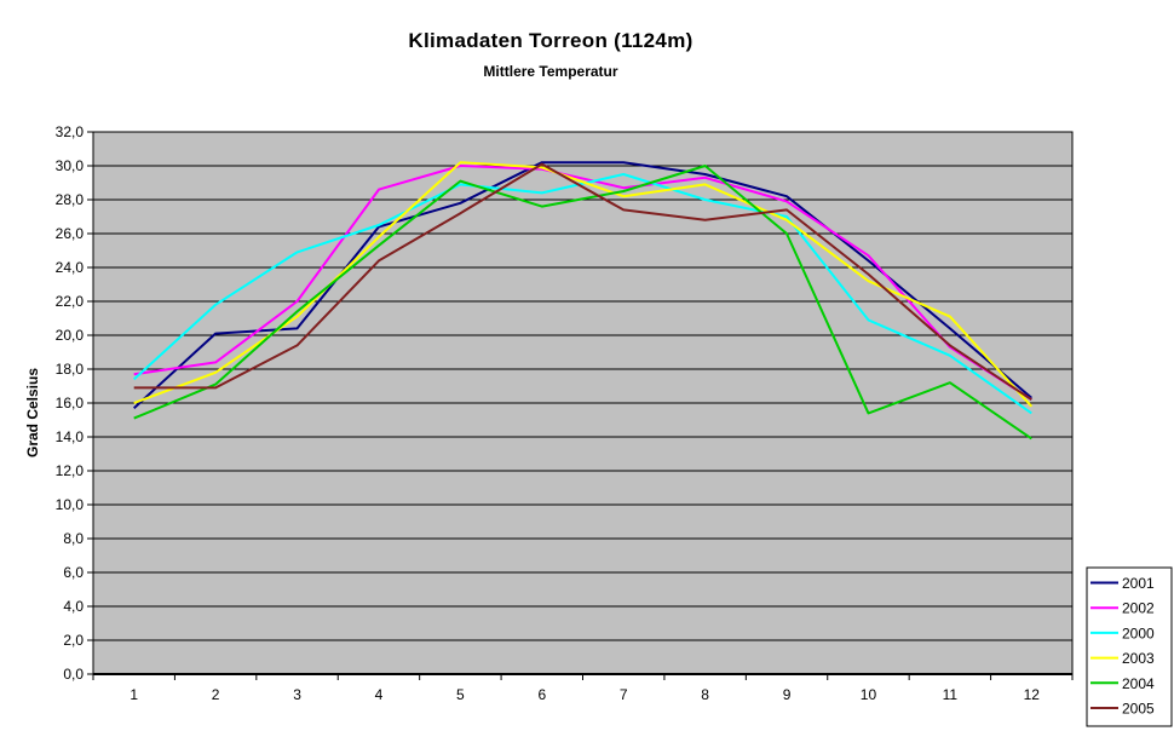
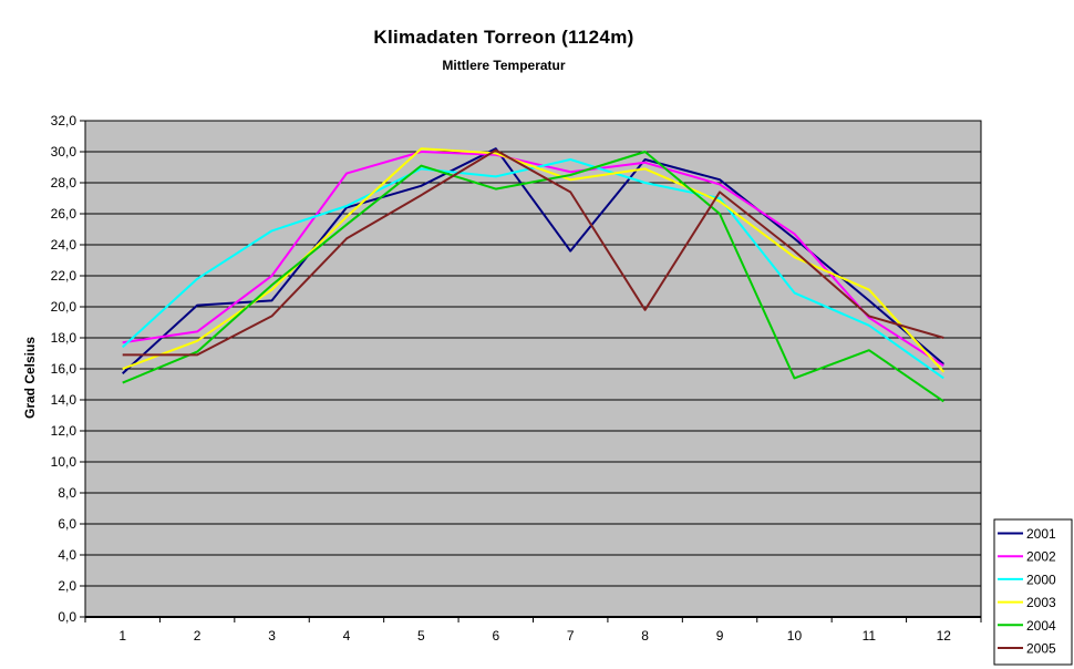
2001/7: 30,2 -> 23,6
2005/8: 26,8 -> 19,8
2005/12: 16,2 -> 18,0
